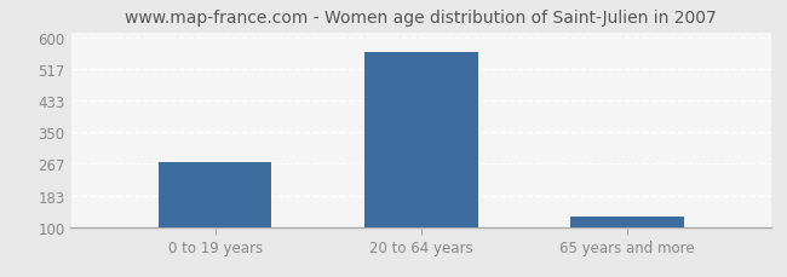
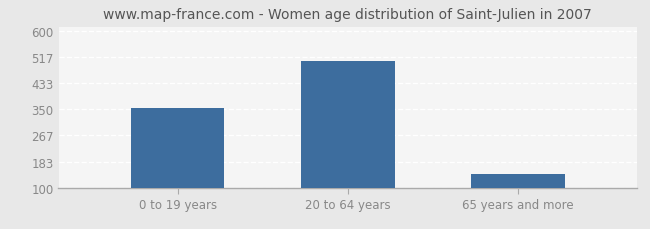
0 to 19 years: 272 -> 355
20 to 64 years: 562 -> 505
65 years and more: 126 -> 145
